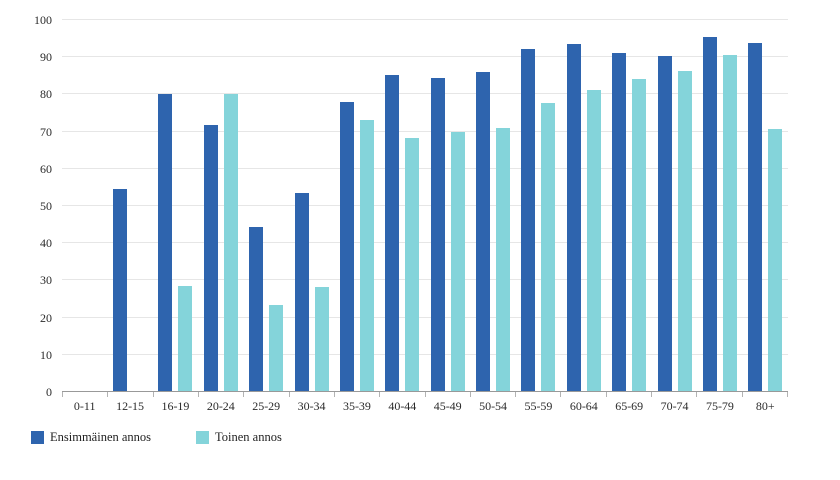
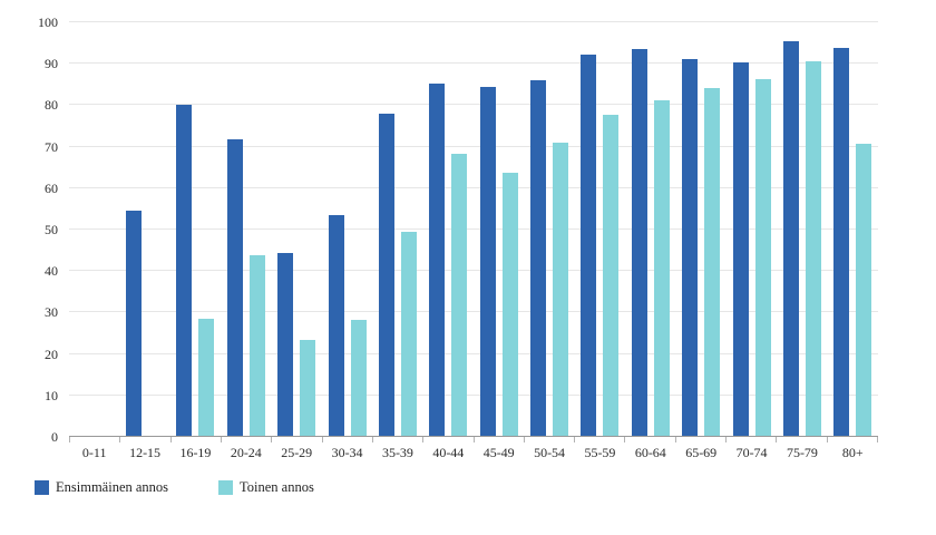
Toinen annos/20-24: 80 -> 44
Toinen annos/35-39: 73 -> 49
Toinen annos/45-49: 70 -> 64
